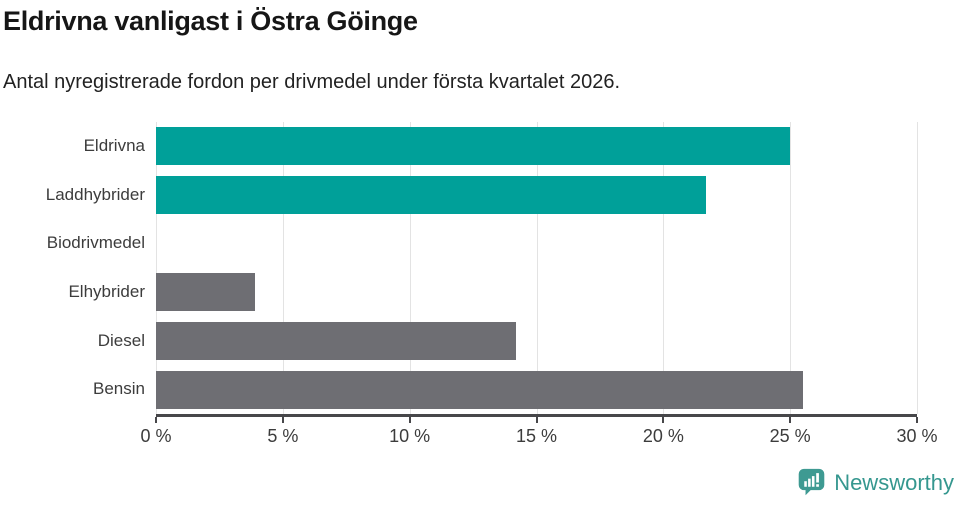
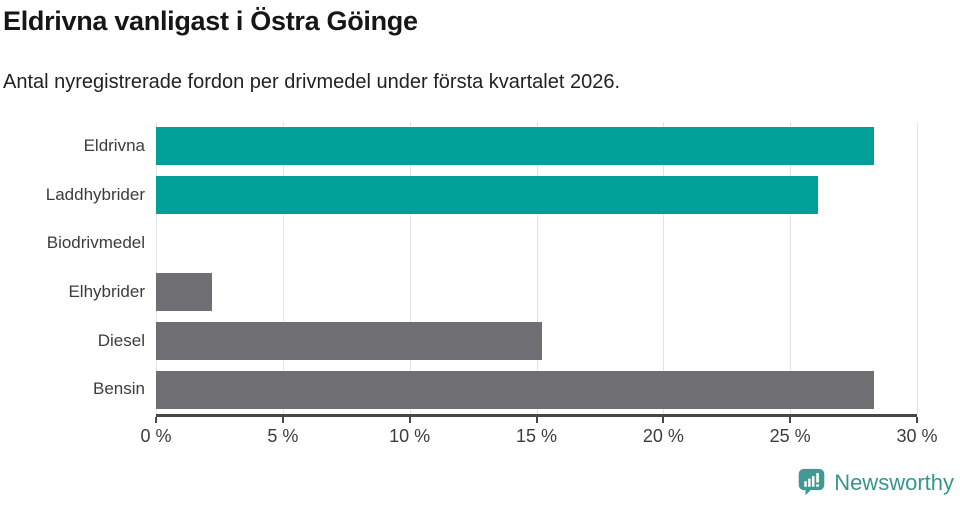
Eldrivna: 25.0% -> 28.3%
Laddhybrider: 21.7% -> 26.1%
Elhybrider: 3.9% -> 2.2%
Diesel: 14.2% -> 15.2%
Bensin: 25.5% -> 28.3%
